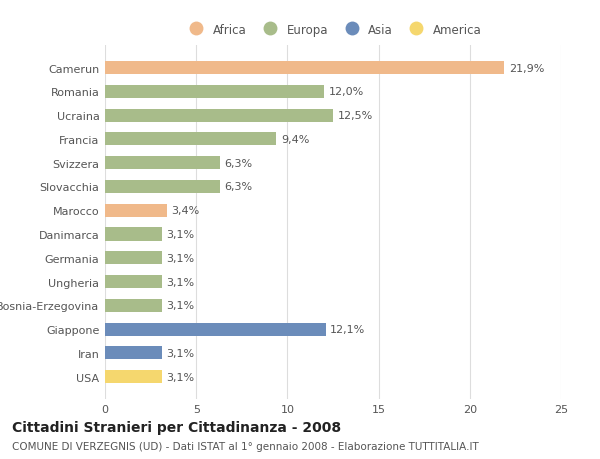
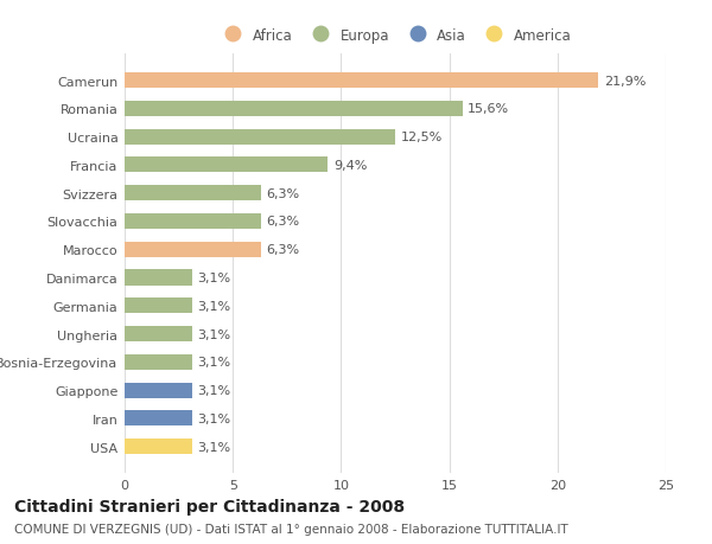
Romania: 12,0% -> 15,6%
Marocco: 3,4% -> 6,3%
Giappone: 12,1% -> 3,1%
